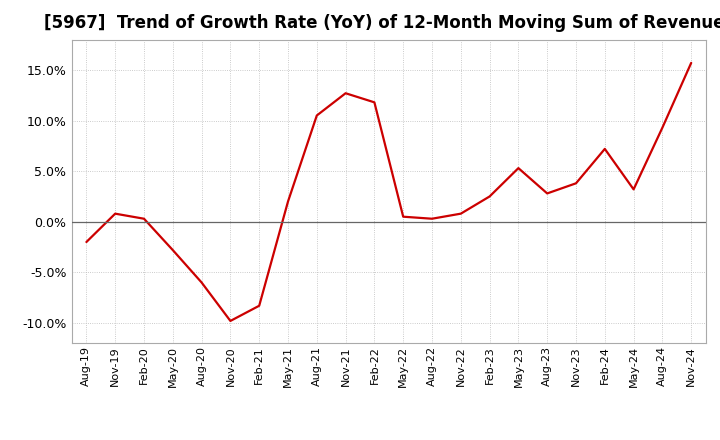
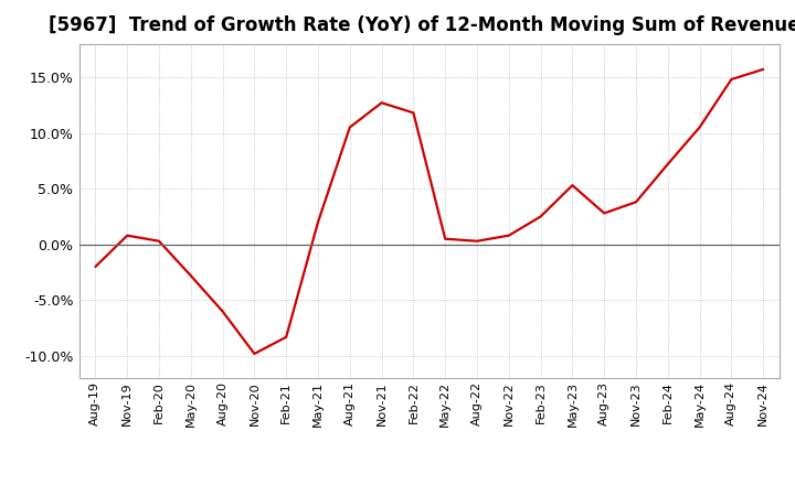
May-24: 3.2% -> 10.5%
Aug-24: 9.3% -> 14.8%
